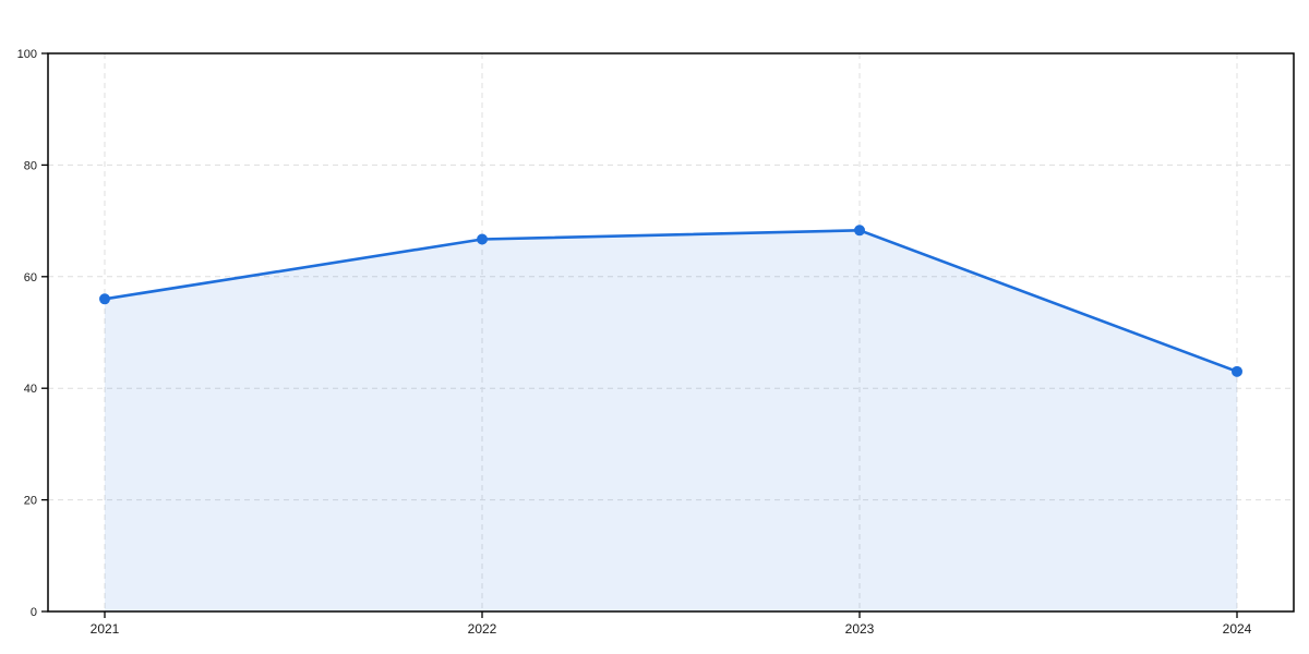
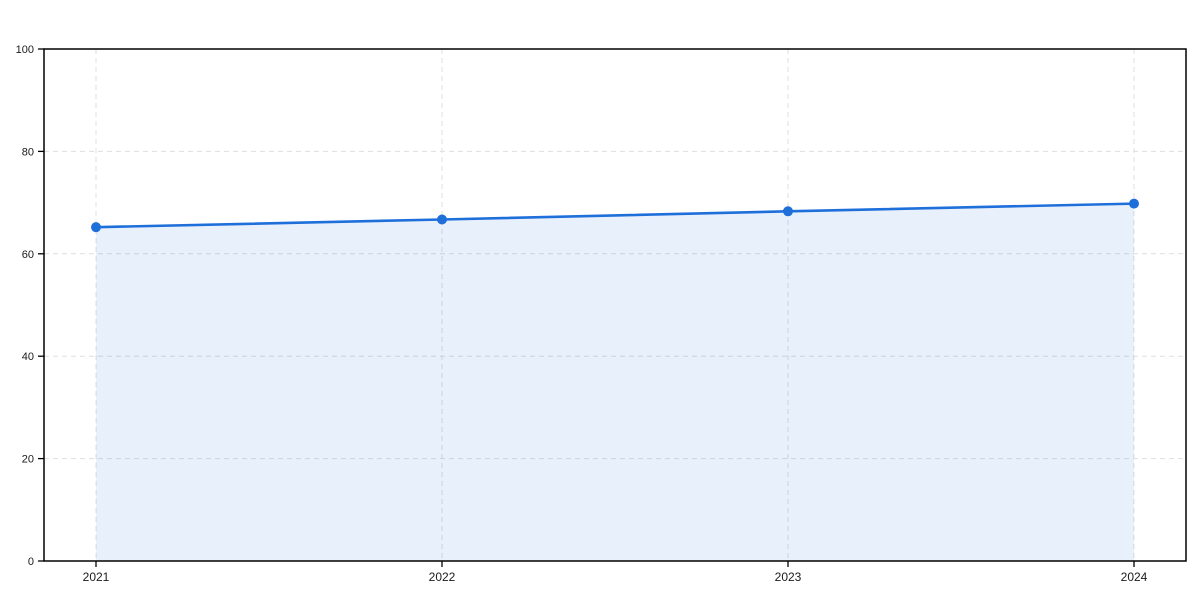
2021: 56 -> 65
2024: 43 -> 70
